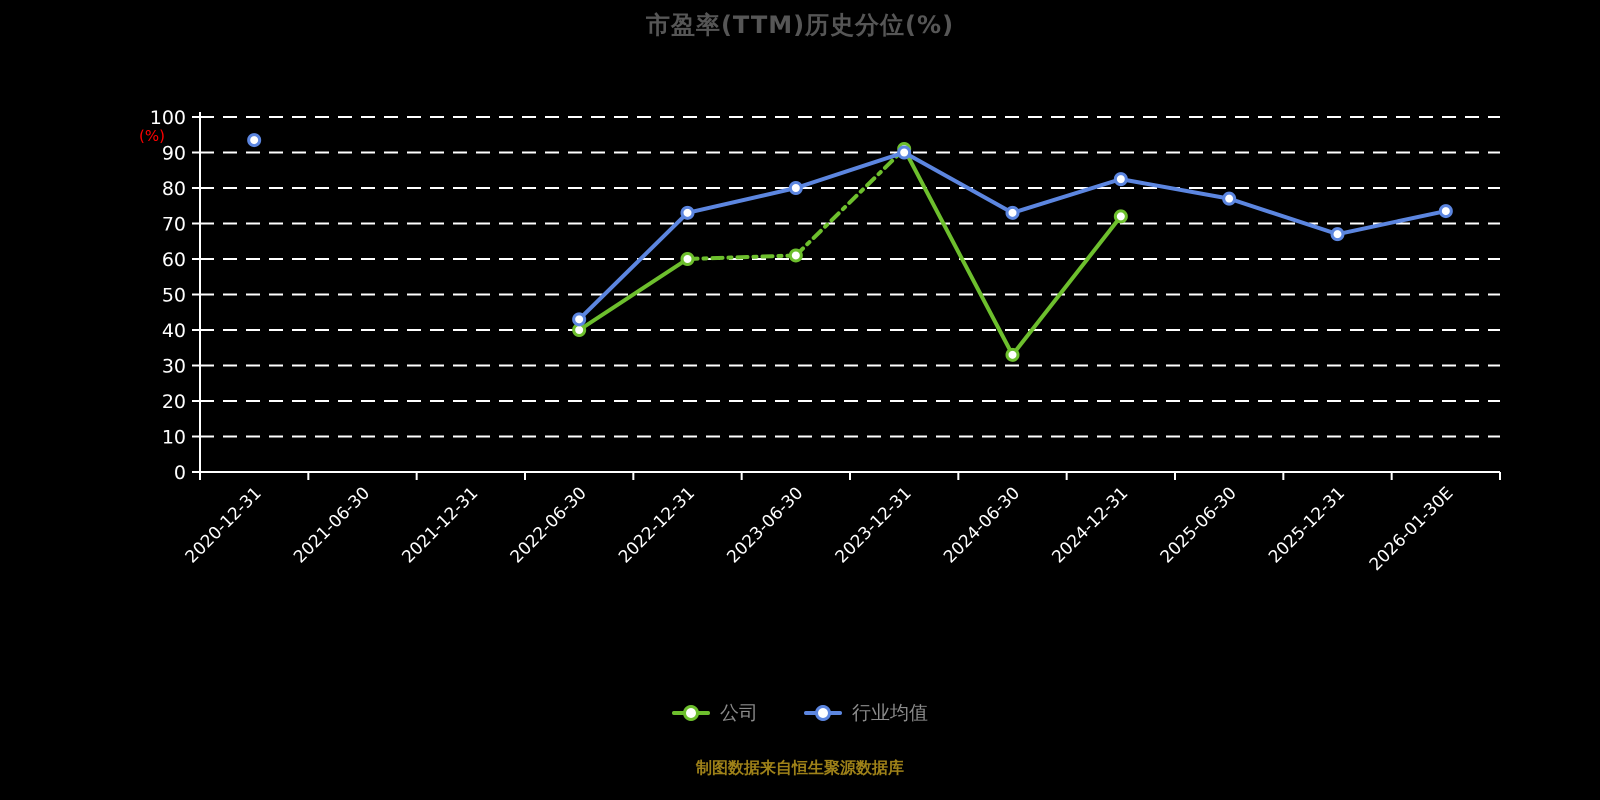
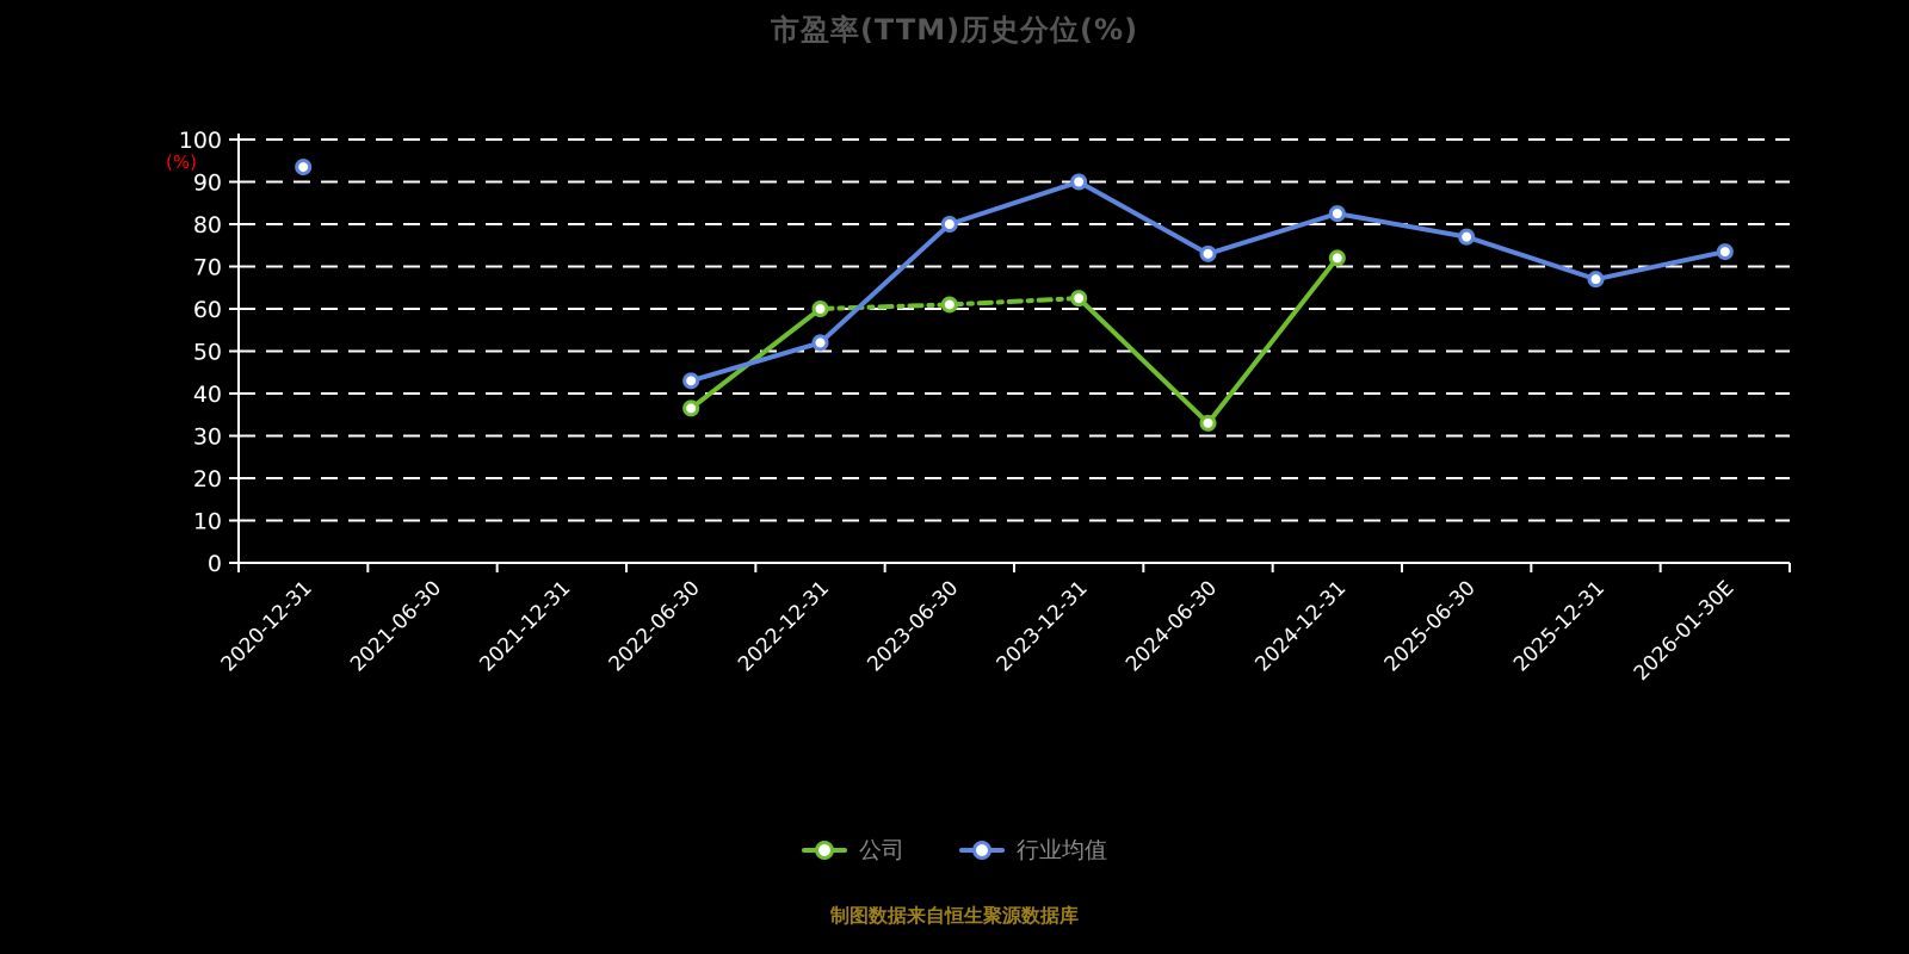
公司/2022-06-30: 40 -> 36
行业均值/2022-12-31: 73 -> 52
公司/2023-12-31: 91 -> 62
